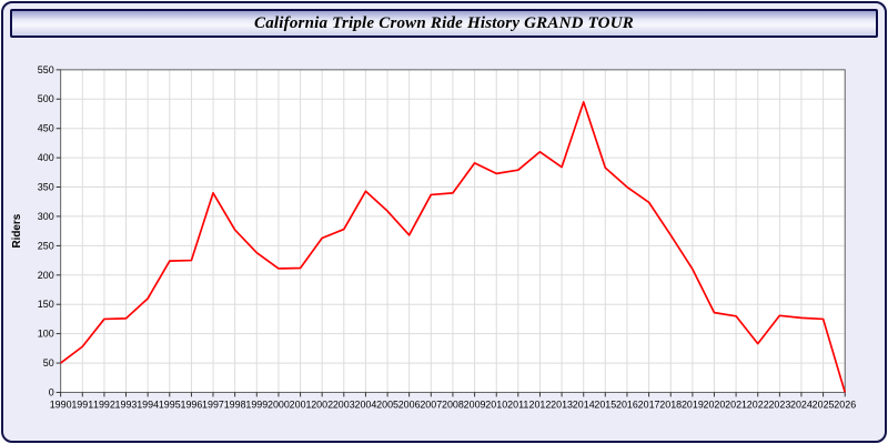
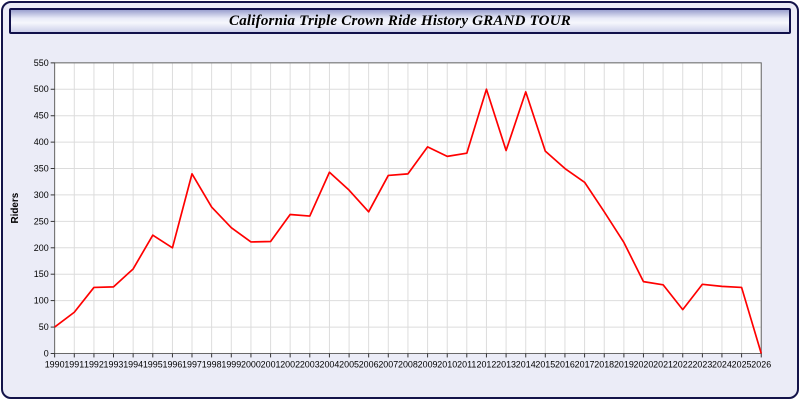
1996: 220 -> 200
2003: 280 -> 260
2012: 410 -> 500
